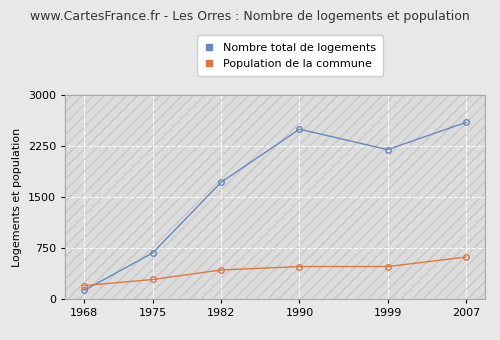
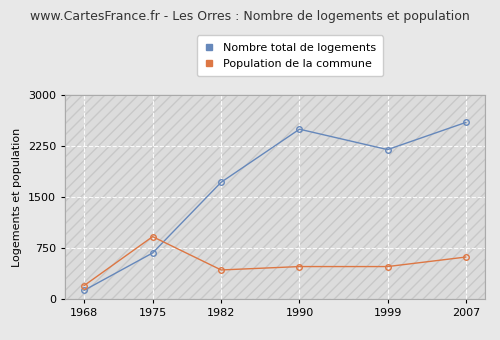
Population de la commune/1975: 290 -> 920
